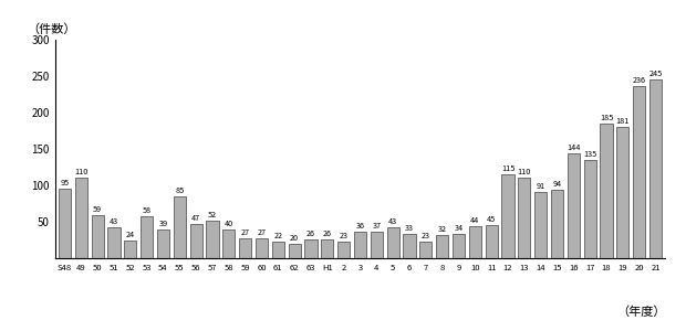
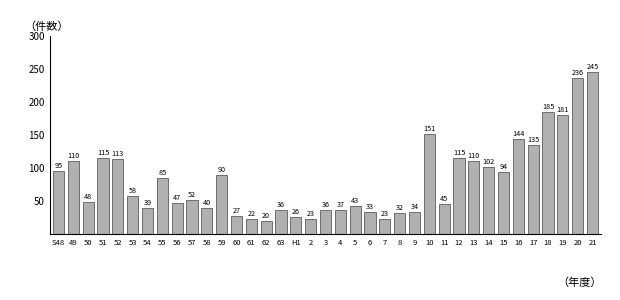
50: 59 -> 48
51: 43 -> 115
52: 24 -> 113
59: 27 -> 90
63: 26 -> 36
10: 44 -> 151
14: 91 -> 102
